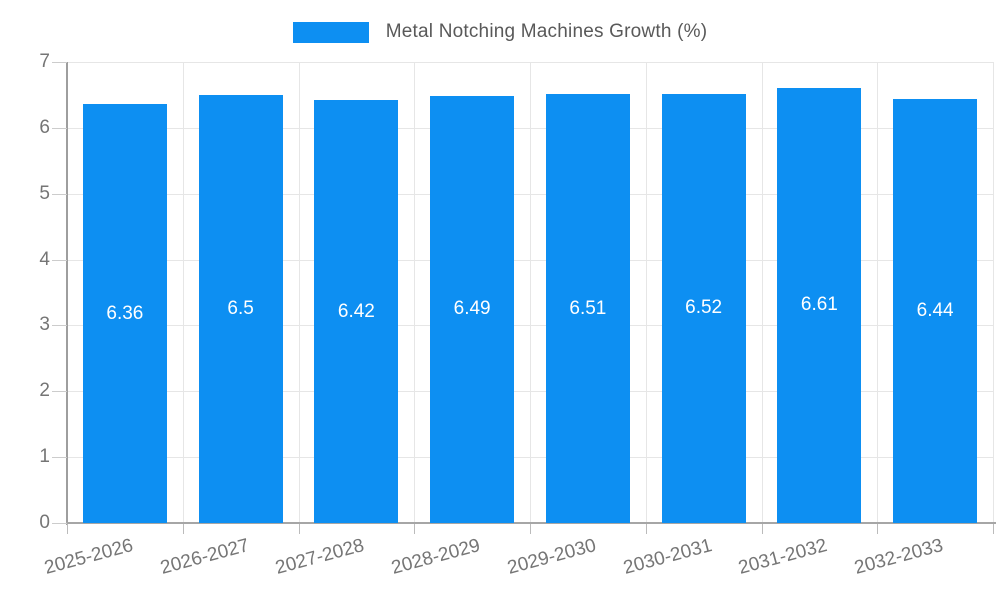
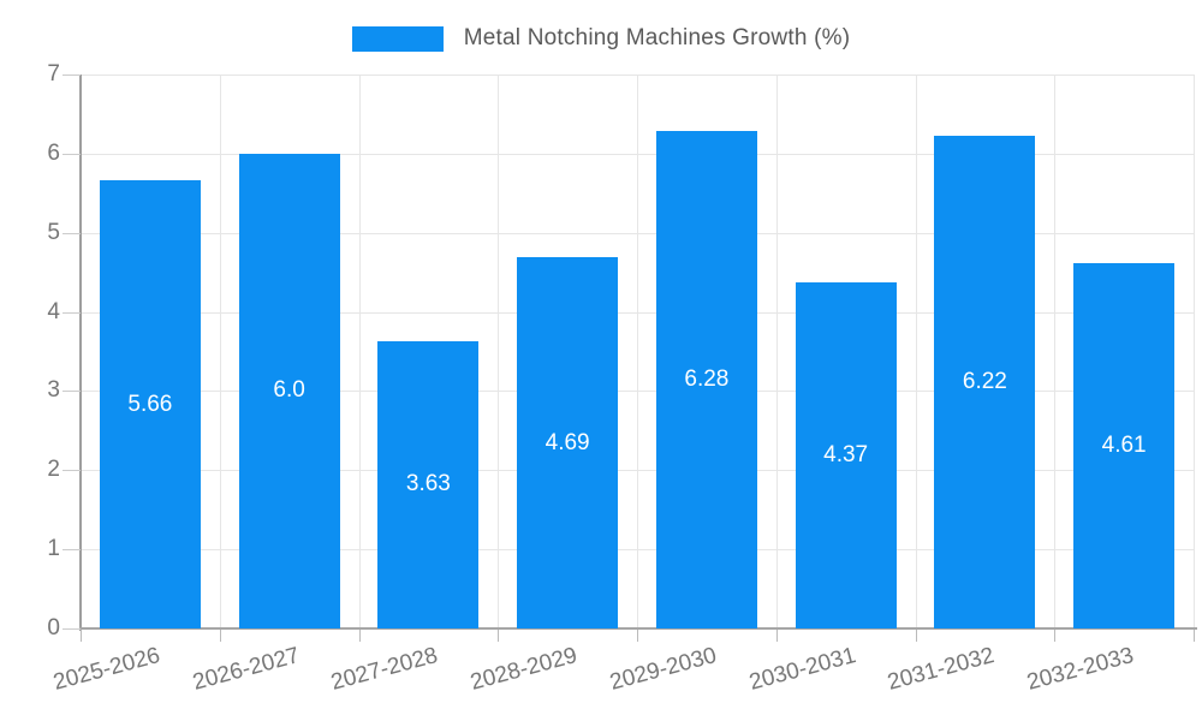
2025-2026: 6.36 -> 5.66
2026-2027: 6.5 -> 6.0
2027-2028: 6.42 -> 3.63
2028-2029: 6.49 -> 4.69
2029-2030: 6.51 -> 6.28
2030-2031: 6.52 -> 4.37
2031-2032: 6.61 -> 6.22
2032-2033: 6.44 -> 4.61
